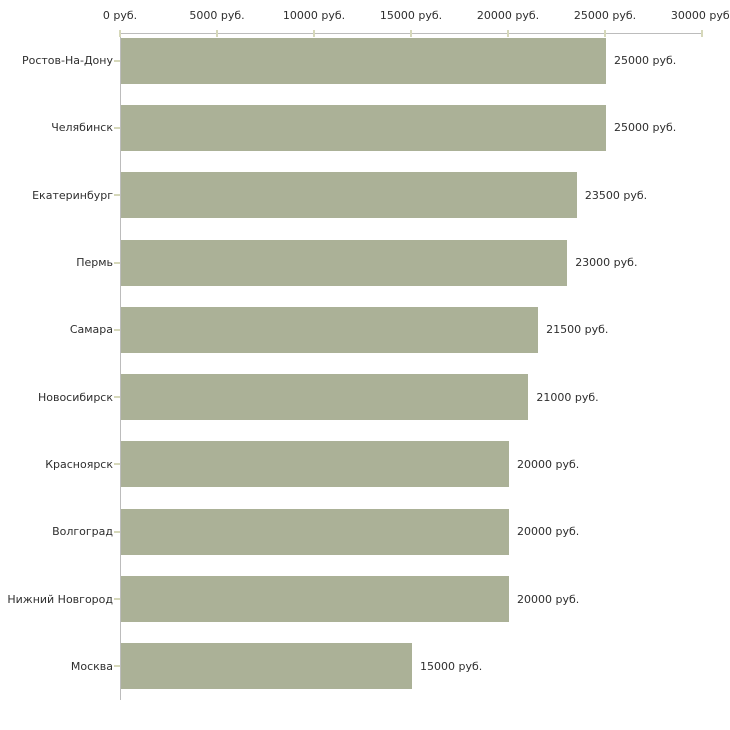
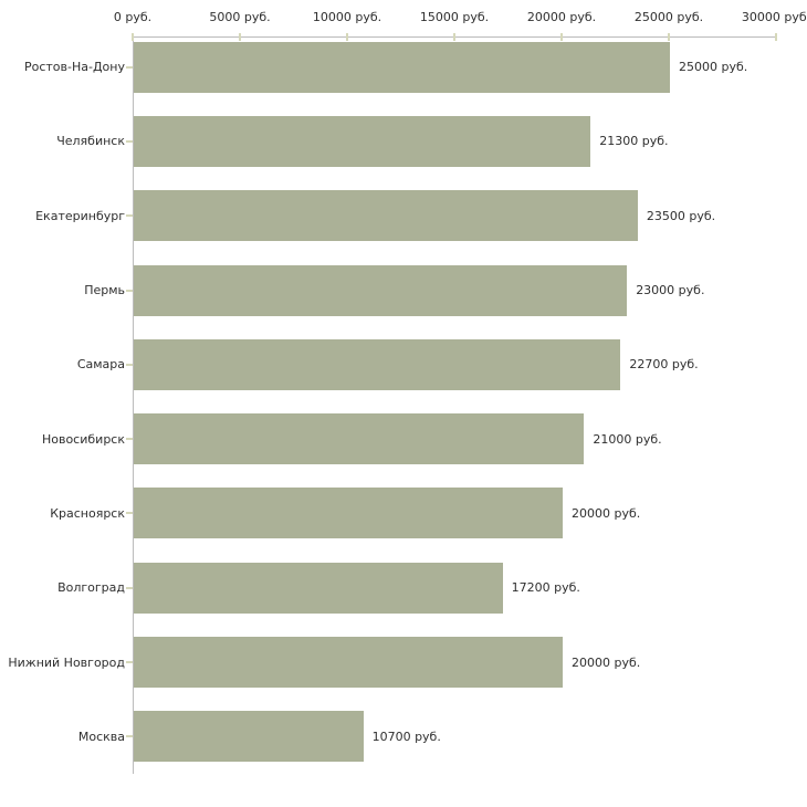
Челябинск: 25000 -> 21300
Самара: 21500 -> 22700
Волгоград: 20000 -> 17200
Москва: 15000 -> 10700
